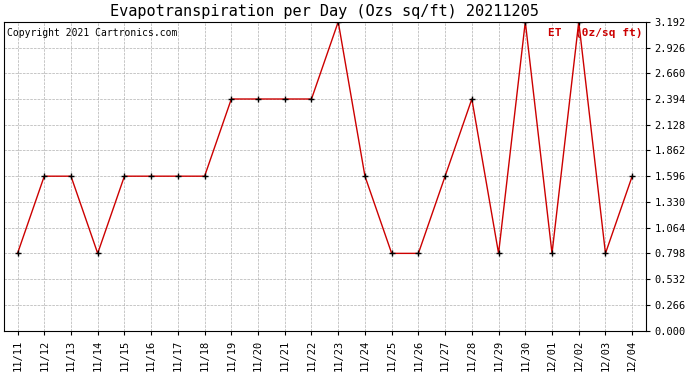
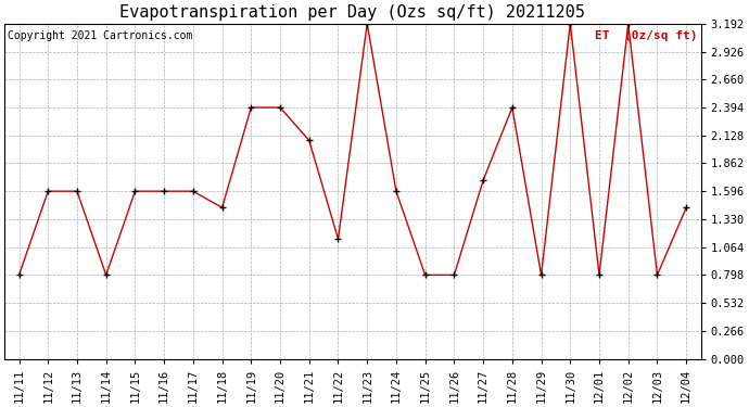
11/18: 1.60 -> 1.44
11/21: 2.39 -> 2.08
11/22: 2.39 -> 1.14
11/27: 1.60 -> 1.70
12/04: 1.60 -> 1.44
